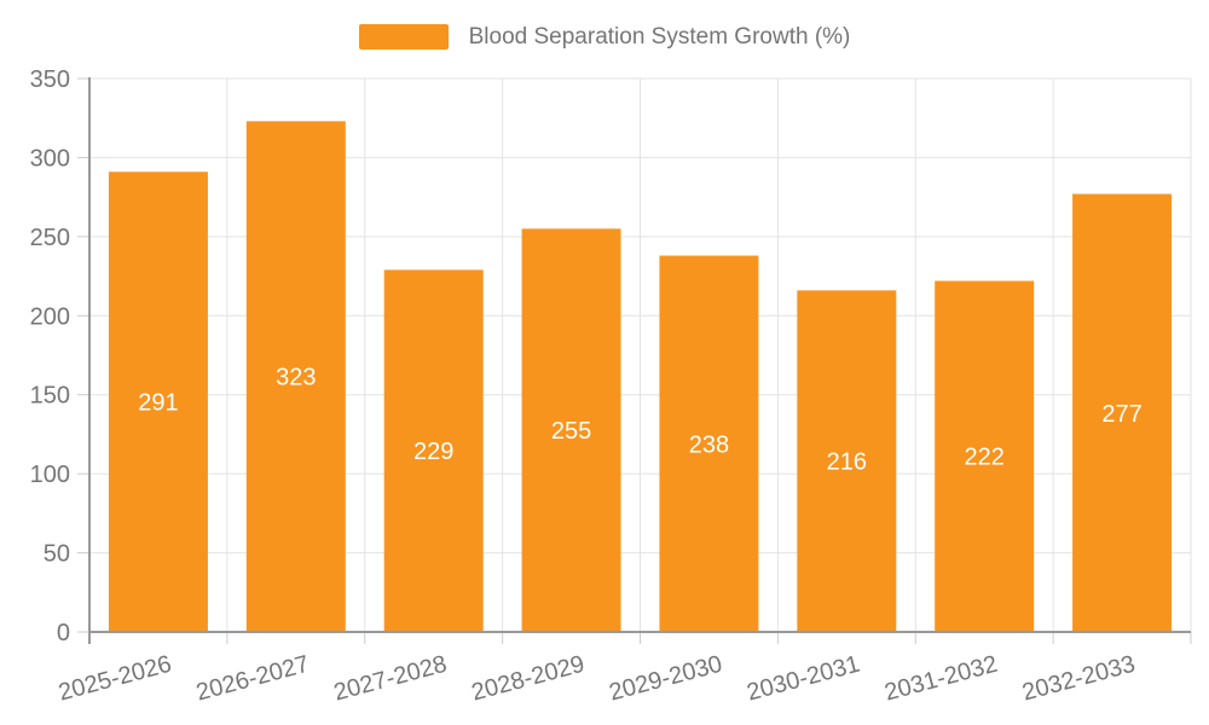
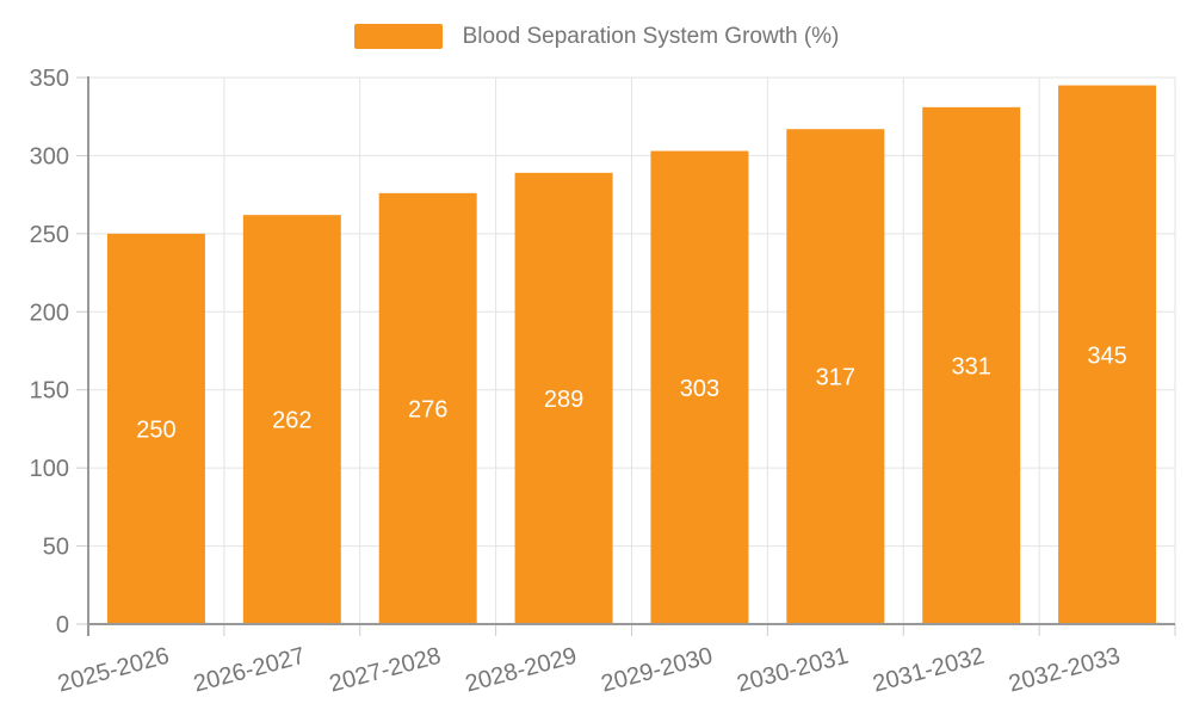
2025-2026: 291 -> 250
2026-2027: 323 -> 262
2027-2028: 229 -> 276
2028-2029: 255 -> 289
2029-2030: 238 -> 303
2030-2031: 216 -> 317
2031-2032: 222 -> 331
2032-2033: 277 -> 345
